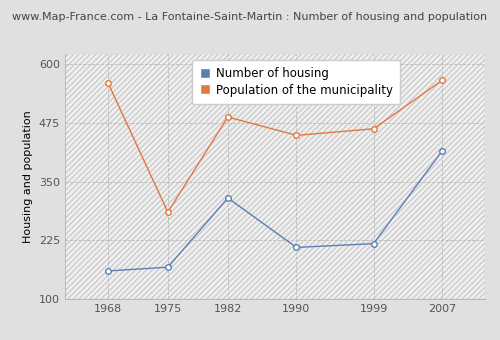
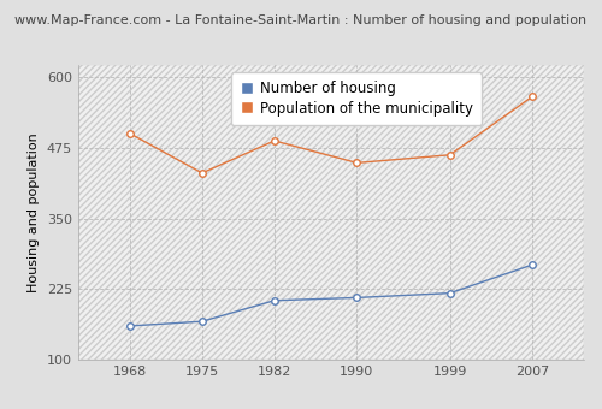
Population of the municipality/1968: 560 -> 500
Population of the municipality/1975: 285 -> 430
Number of housing/1982: 315 -> 205
Number of housing/2007: 415 -> 268
